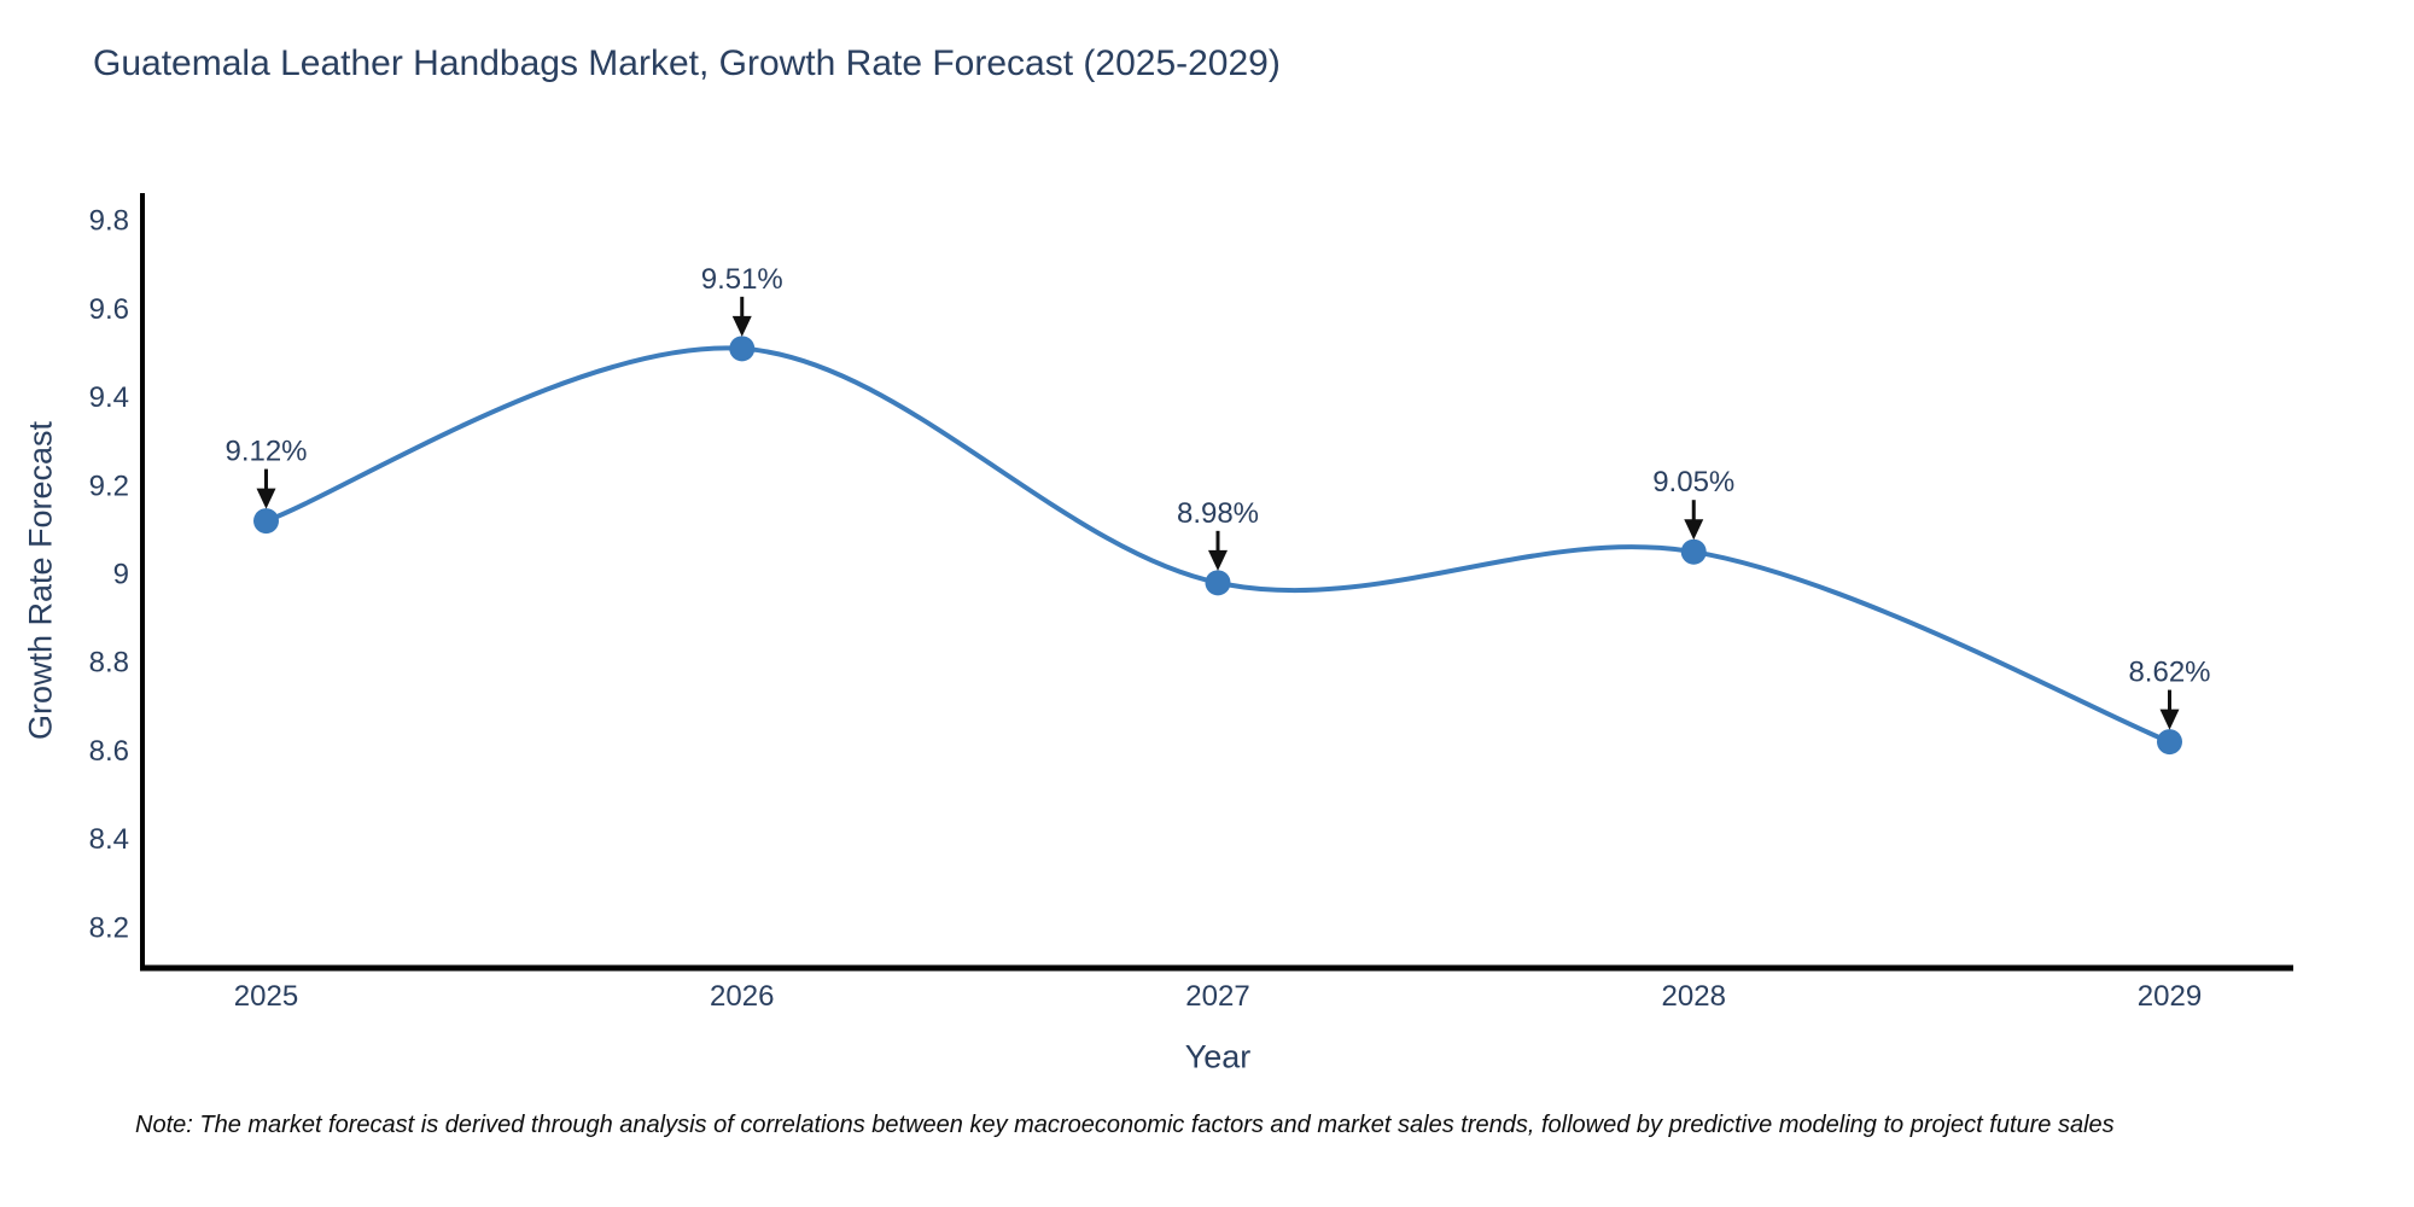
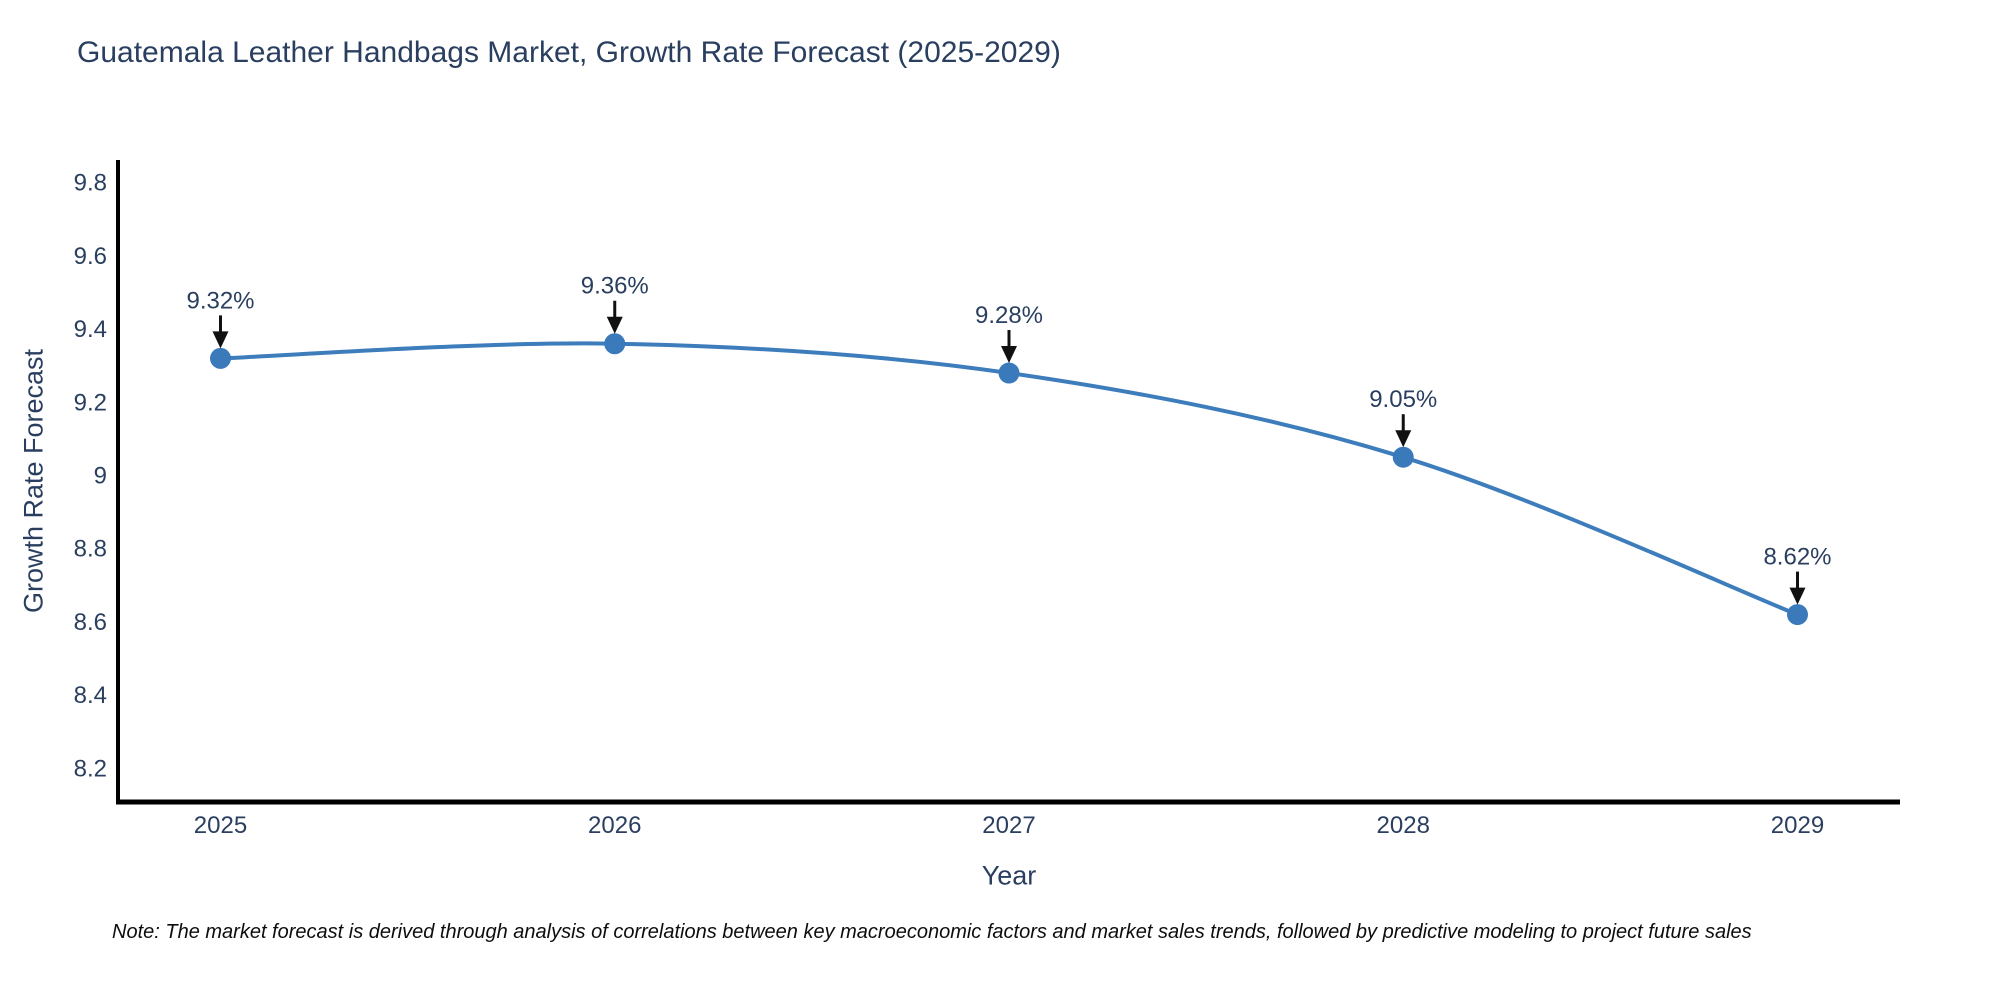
2025: 9.12% -> 9.32%
2026: 9.51% -> 9.36%
2027: 8.98% -> 9.28%
